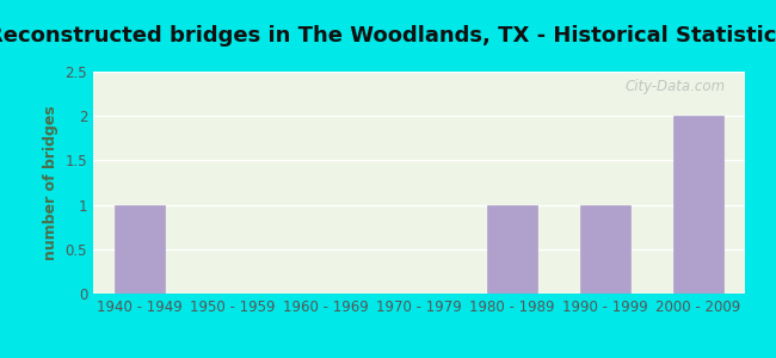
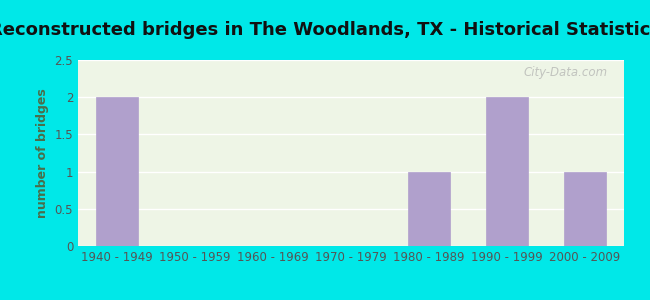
1940 - 1949: 1 -> 2
1990 - 1999: 1 -> 2
2000 - 2009: 2 -> 1
